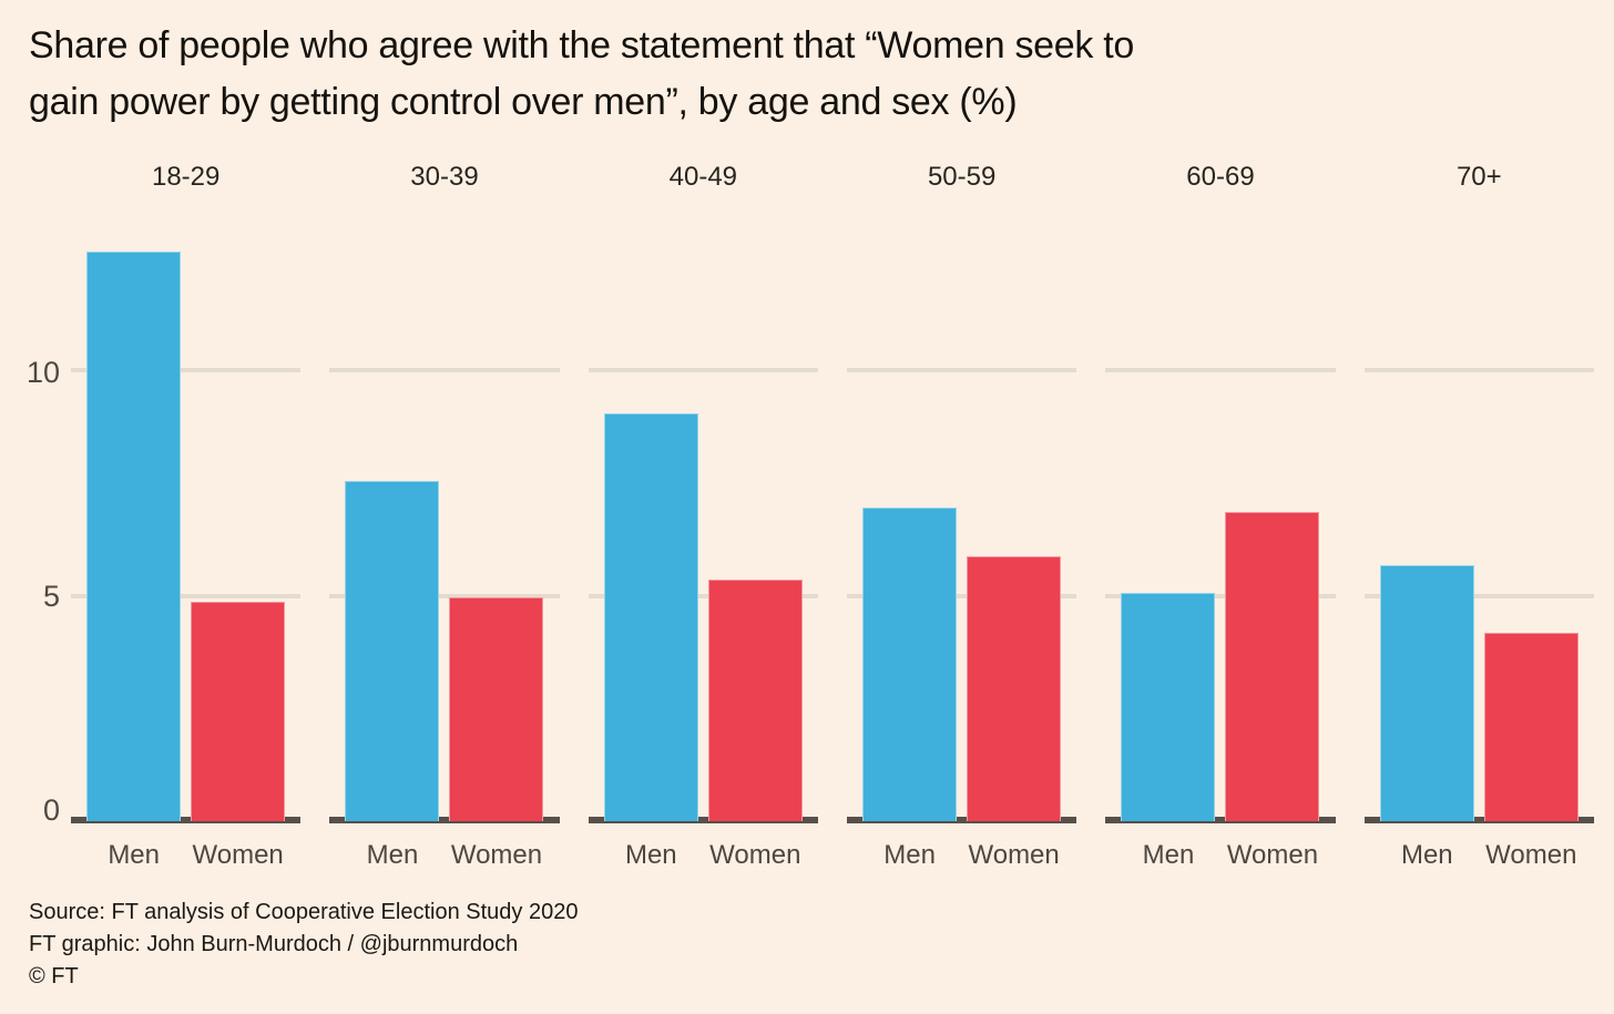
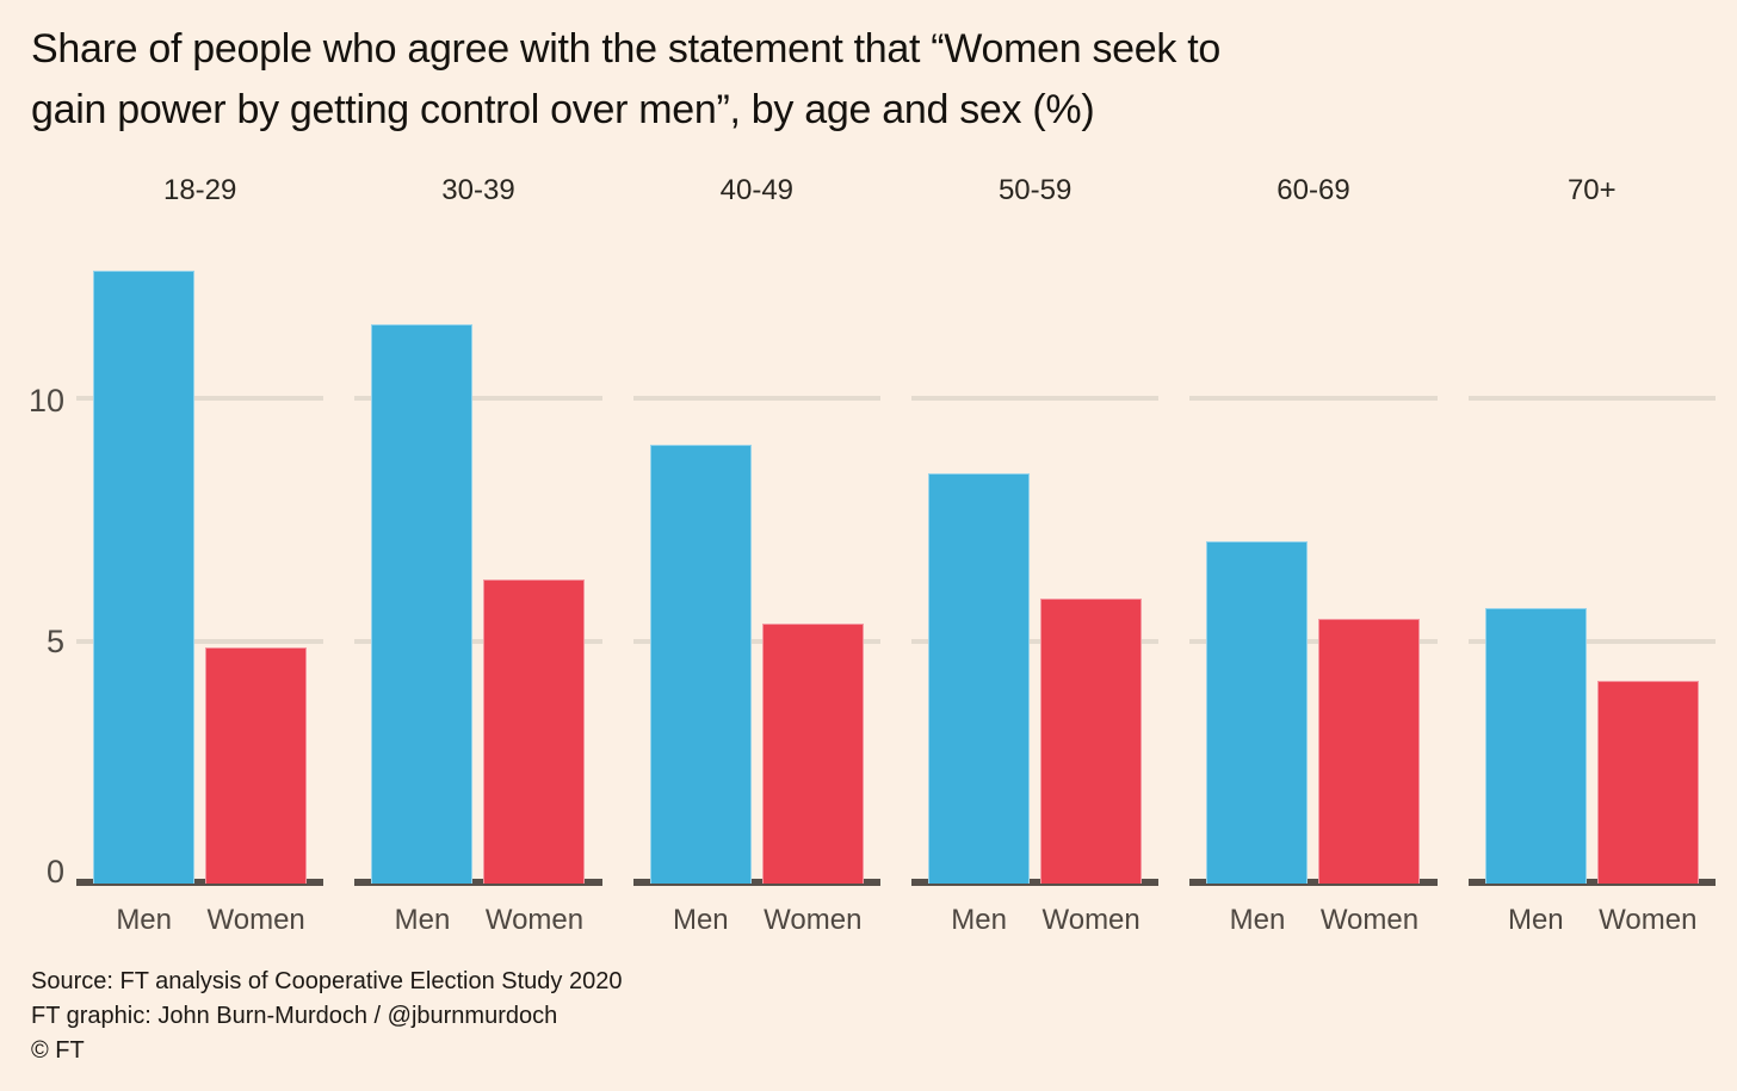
Men/30-39: 7.6 -> 11.6
Women/30-39: 5.0 -> 6.3
Men/50-59: 7.0 -> 8.5
Men/60-69: 5.1 -> 7.1
Women/60-69: 6.9 -> 5.5
